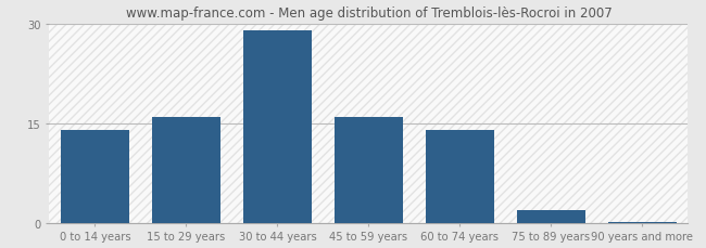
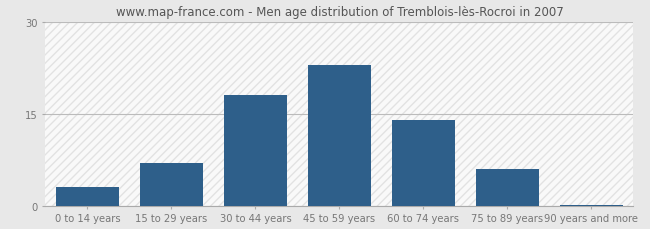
0 to 14 years: 14.0 -> 3.0
15 to 29 years: 16.0 -> 7.0
30 to 44 years: 29.0 -> 18.0
45 to 59 years: 16.0 -> 23.0
75 to 89 years: 2.0 -> 6.0
